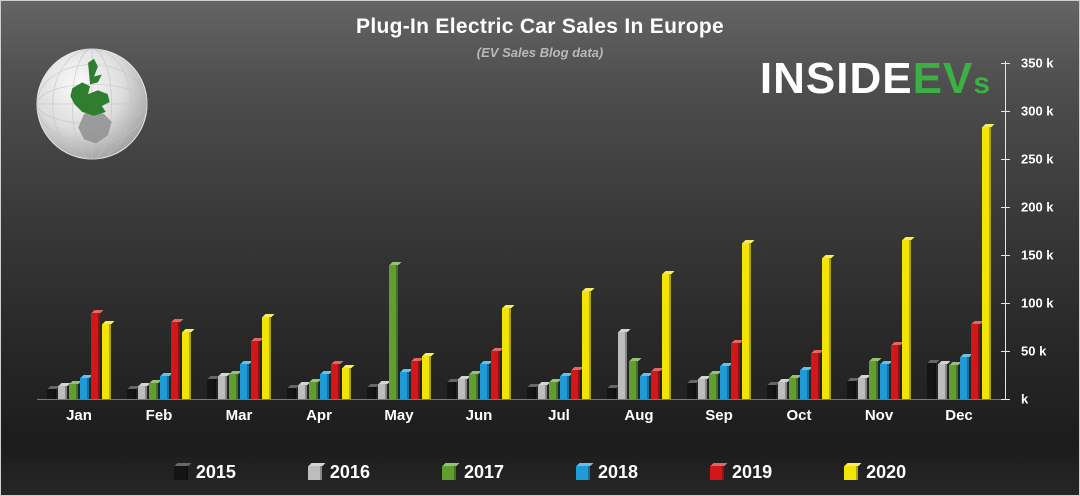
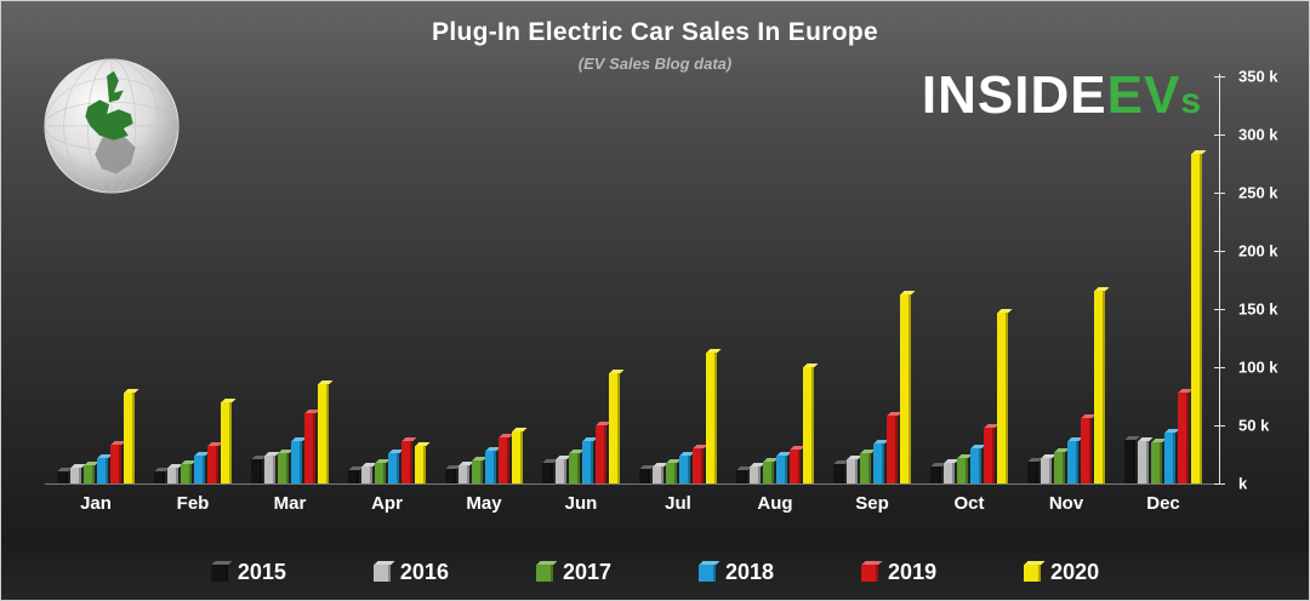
2019/Jan: 90k -> 30k
2019/Feb: 80k -> 30k
2017/May: 140k -> 20k
2016/Aug: 70k -> 20k
2017/Aug: 40k -> 20k
2020/Aug: 130k -> 100k
2017/Nov: 40k -> 30k
